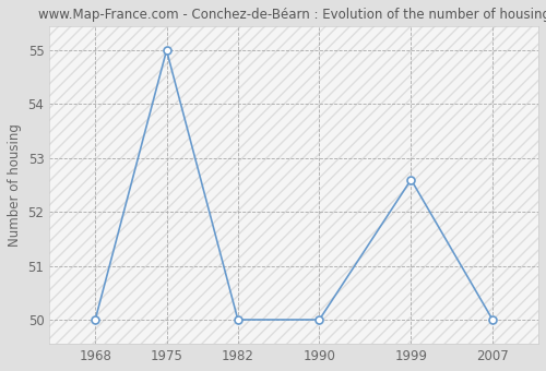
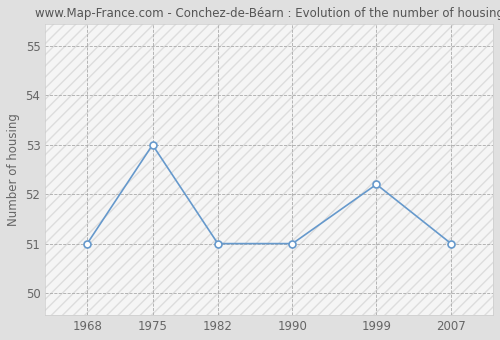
1968: 50.0 -> 51.0
1975: 55.0 -> 53.0
1982: 50.0 -> 51.0
1990: 50.0 -> 51.0
1999: 52.6 -> 52.2
2007: 50.0 -> 51.0
